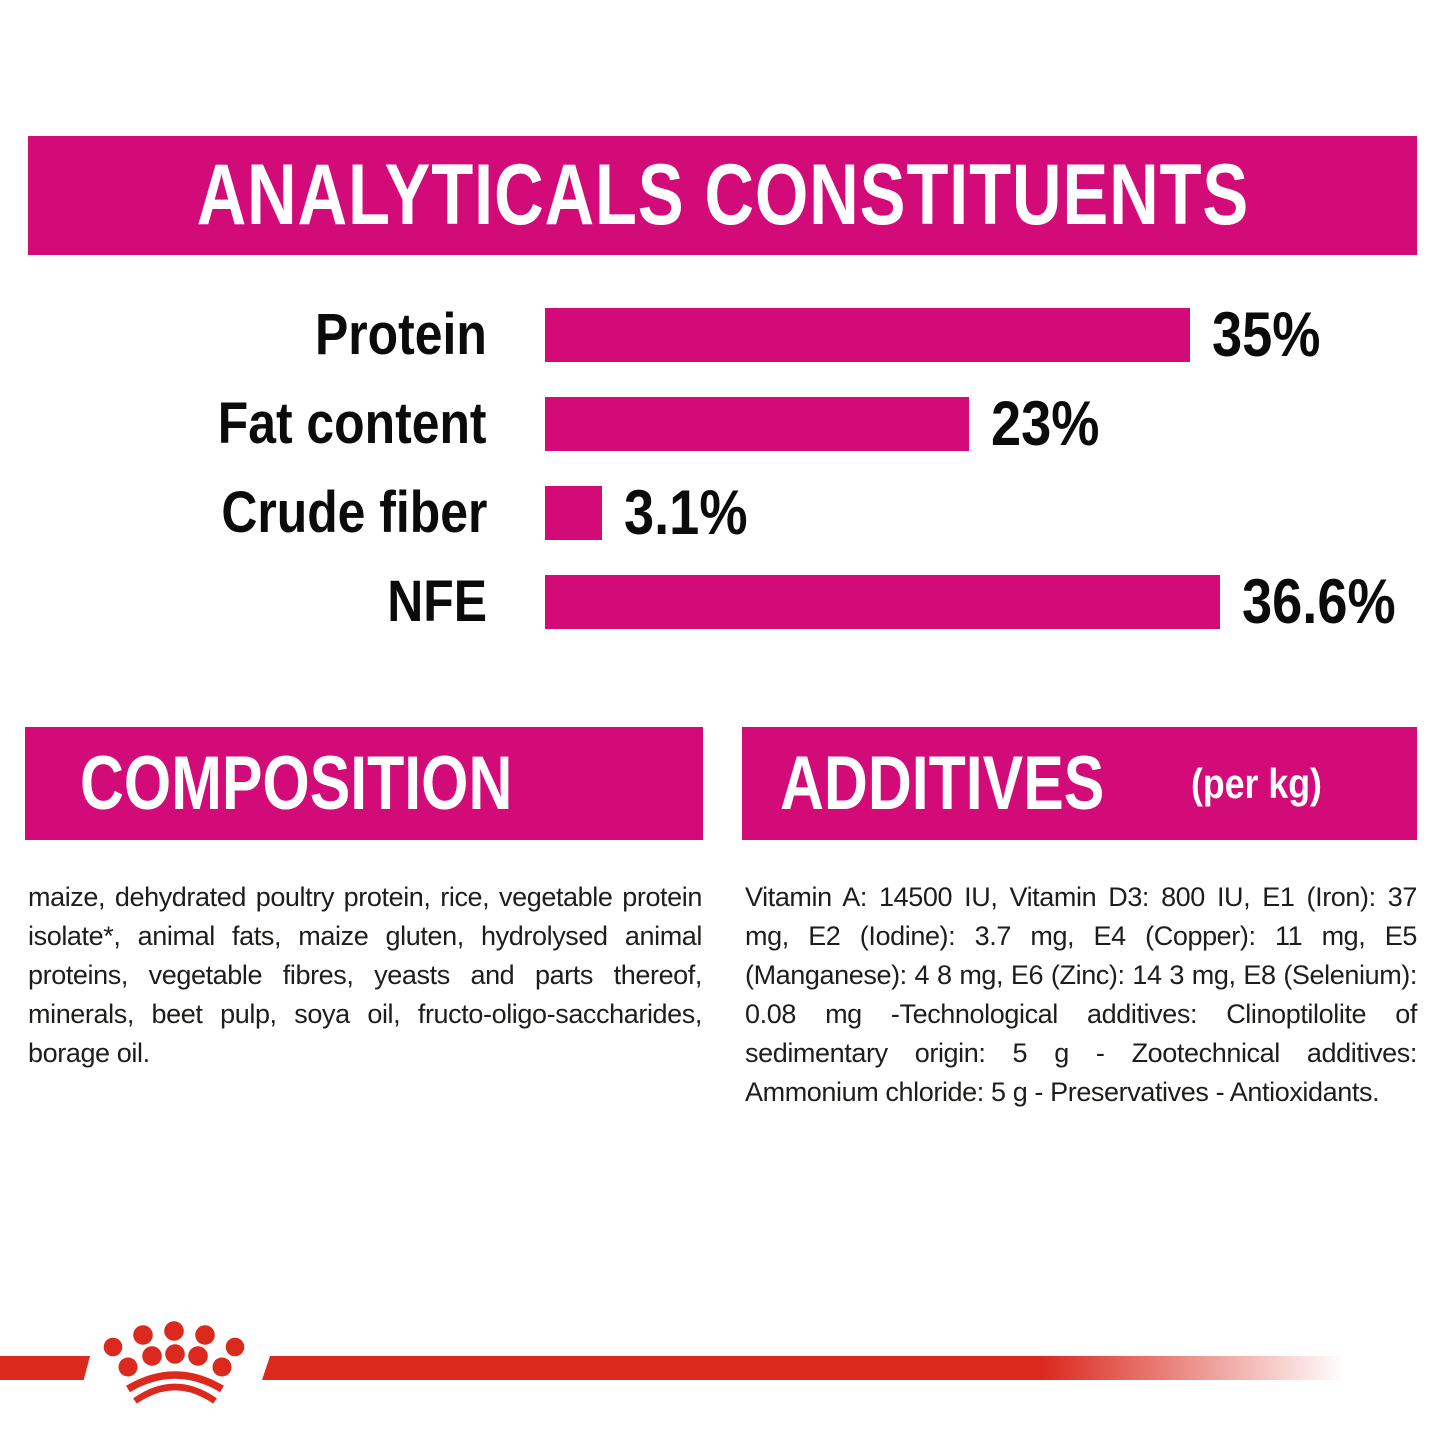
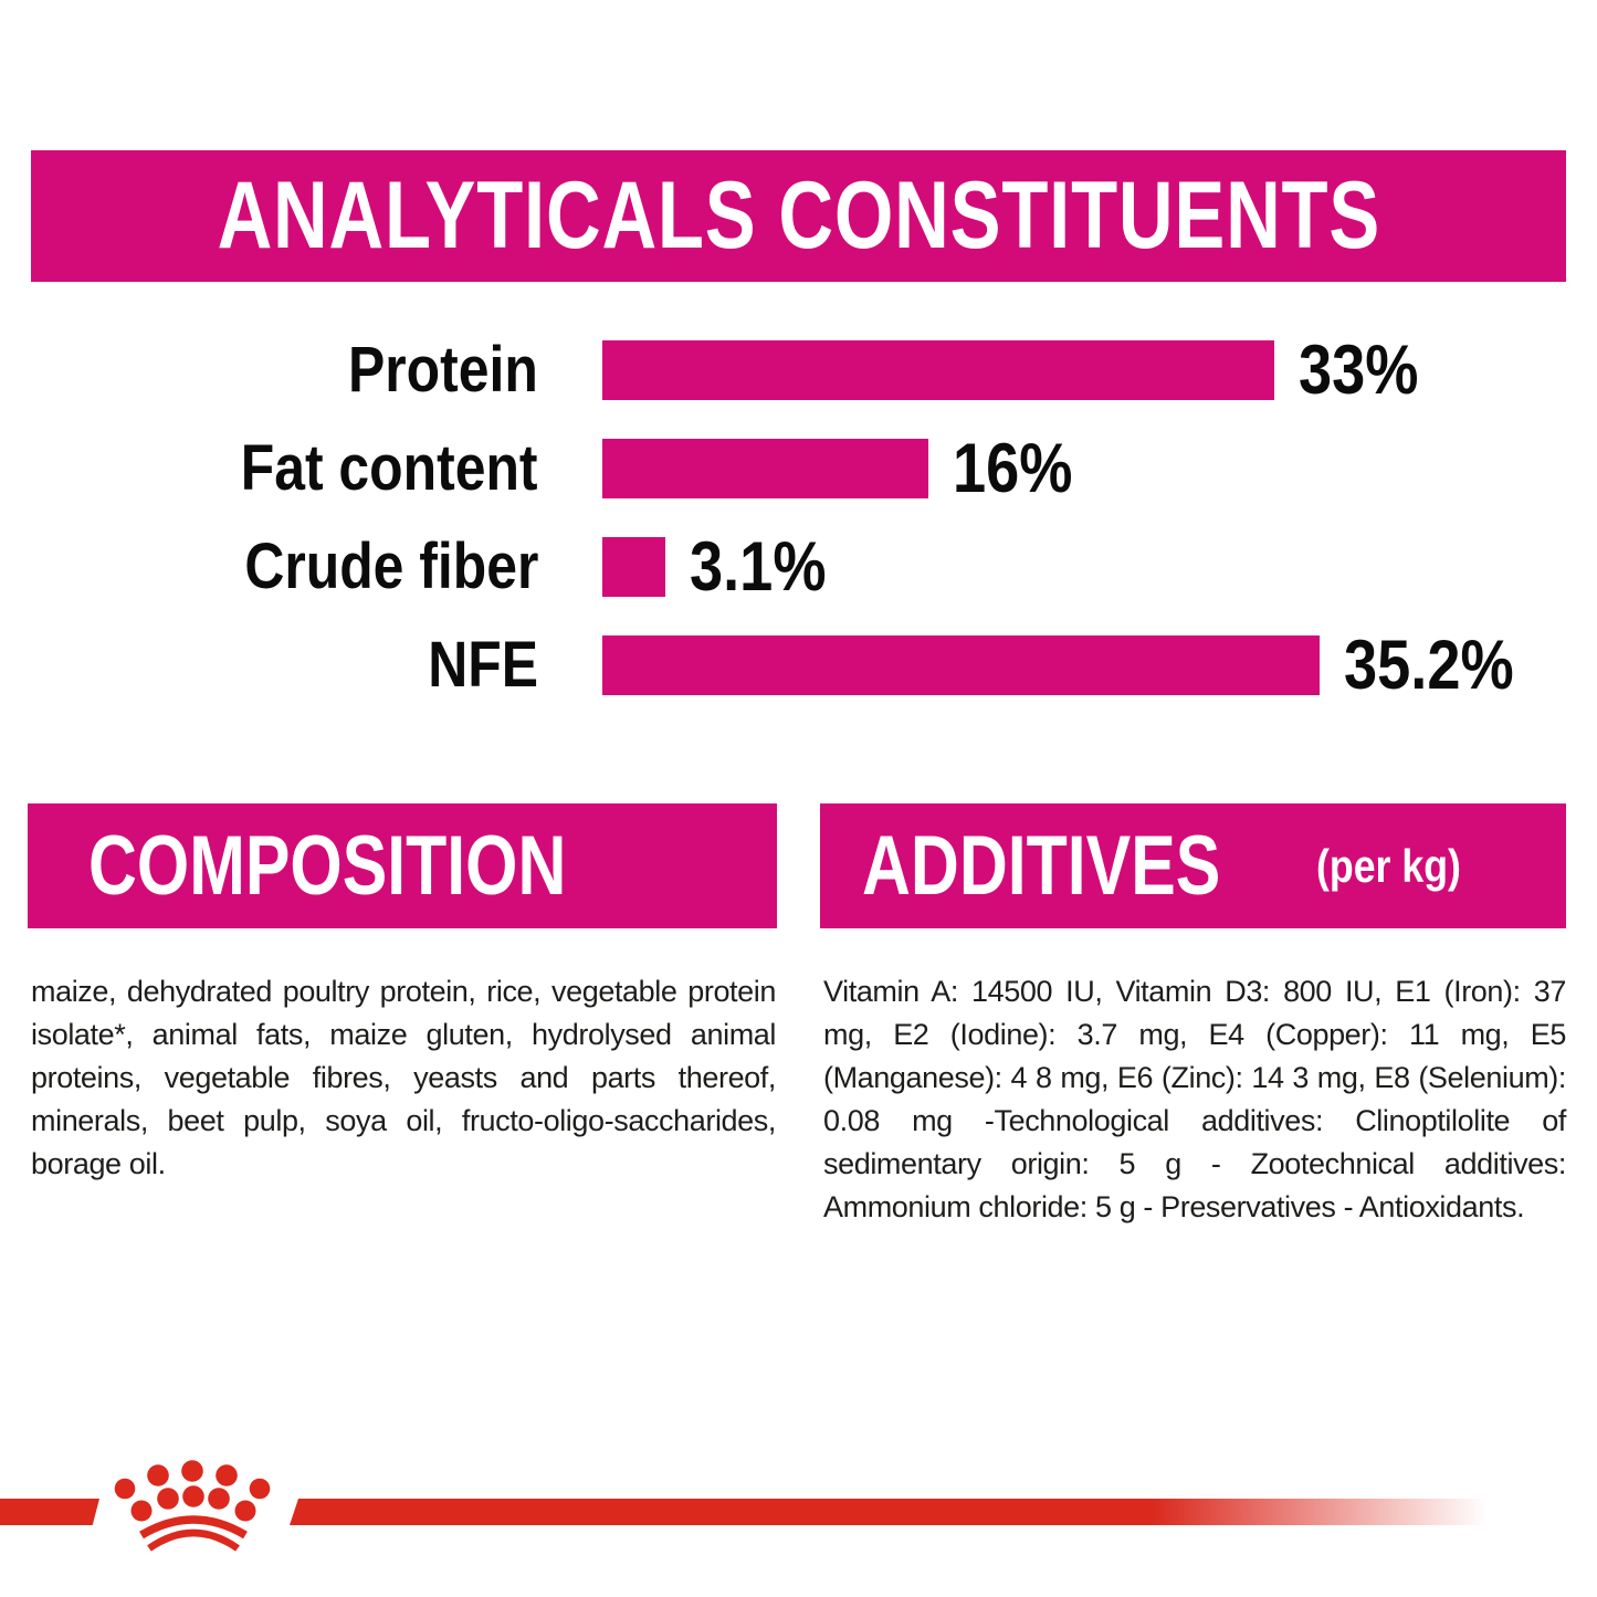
Protein: 35% -> 33%
Fat content: 23% -> 16%
NFE: 36.6% -> 35.2%
